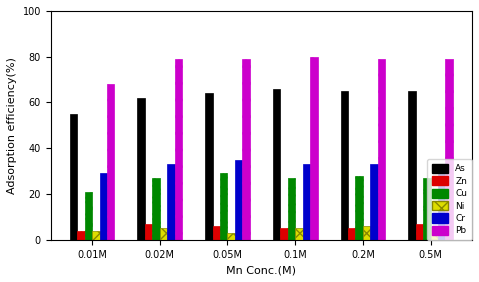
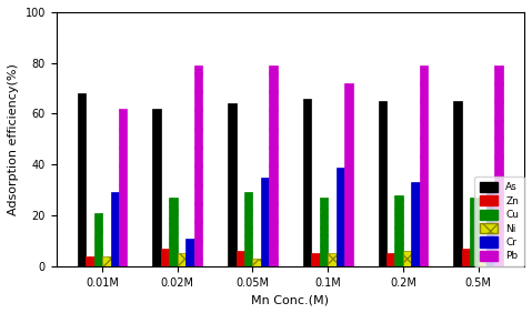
As/0.01M: 55 -> 68
Pb/0.01M: 68 -> 62
Cr/0.02M: 33 -> 11
Cr/0.1M: 33 -> 39
Pb/0.1M: 80 -> 72
